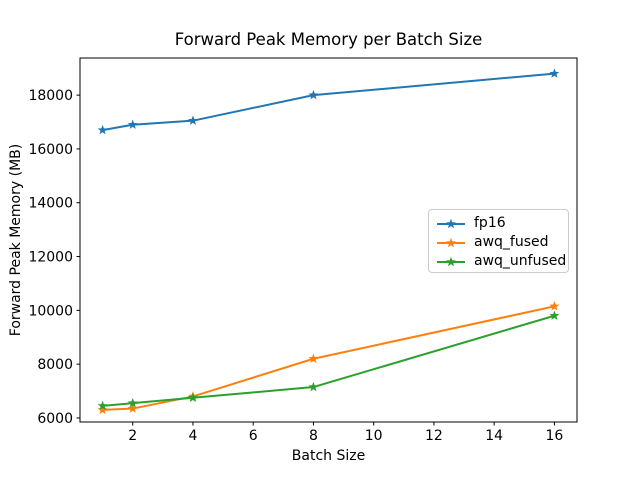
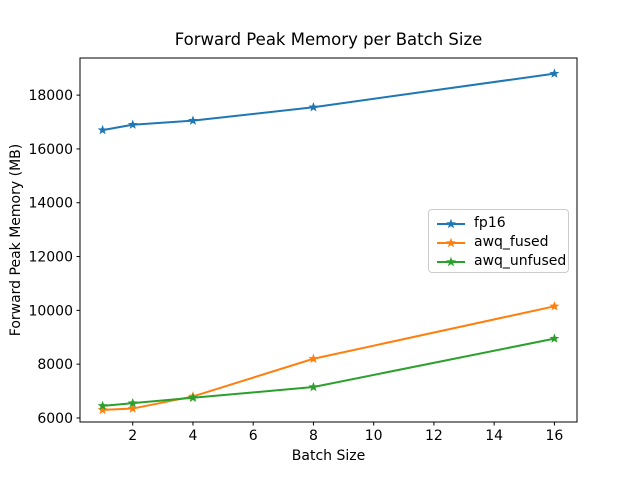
fp16/8: 18000 -> 17600
awq_unfused/16: 9800 -> 9000
